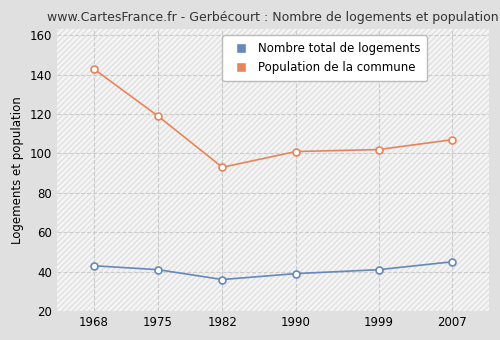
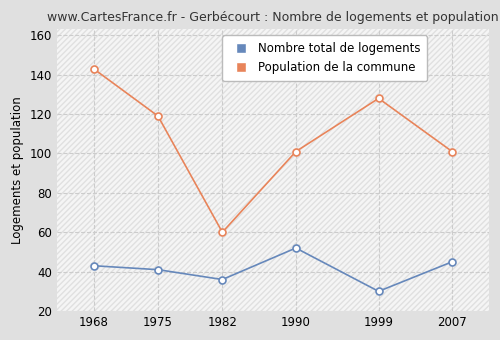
Population de la commune/1982: 93 -> 60
Nombre total de logements/1990: 39 -> 52
Nombre total de logements/1999: 41 -> 30
Population de la commune/1999: 102 -> 128
Population de la commune/2007: 107 -> 101
